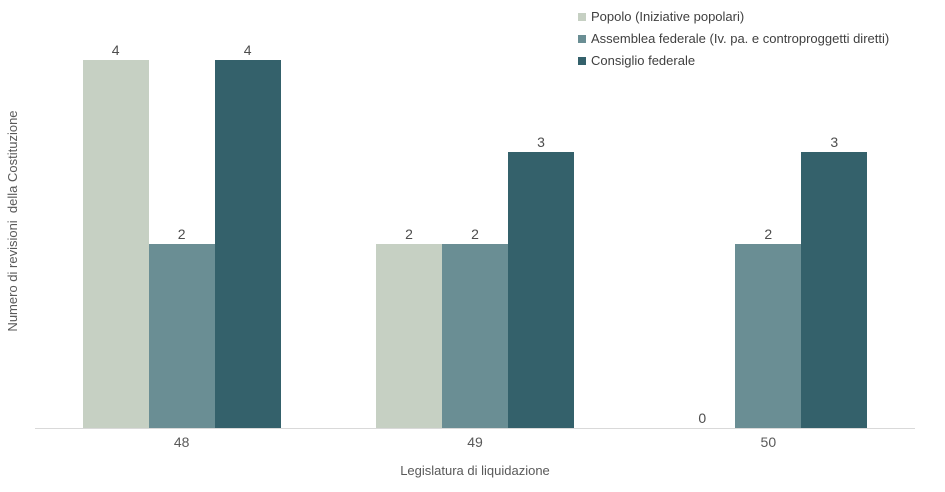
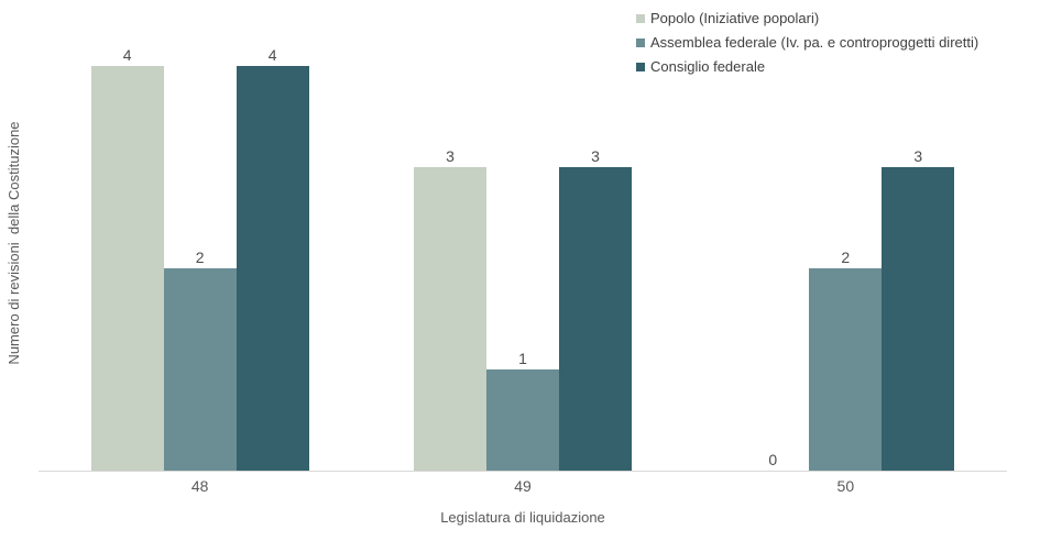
Popolo (Iniziative popolari)/49: 2 -> 3
Assemblea federale (Iv. pa. e controproggetti diretti)/49: 2 -> 1
